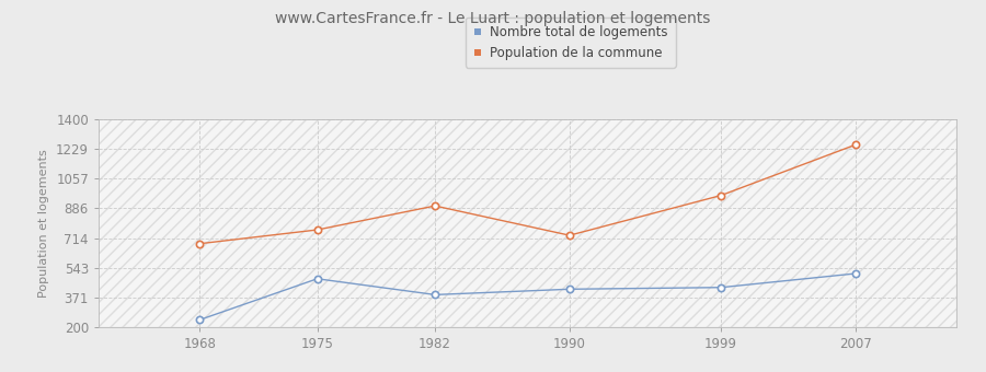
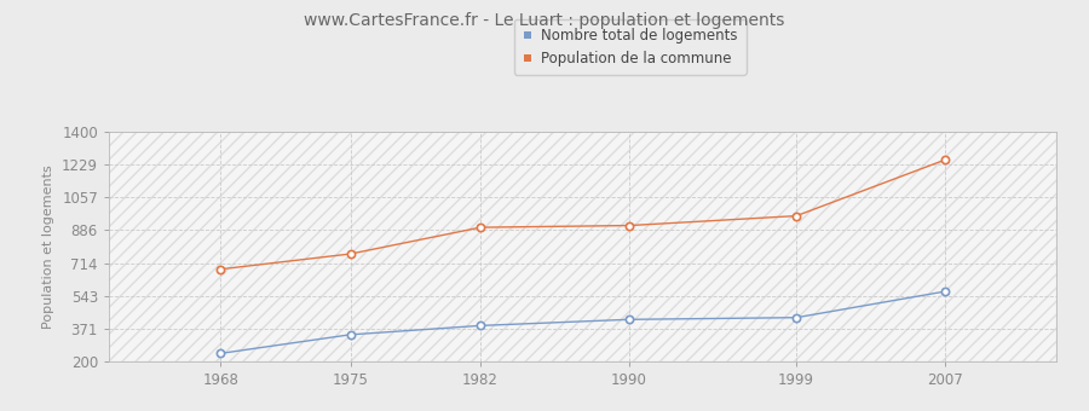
Nombre total de logements/1975: 480 -> 340
Population de la commune/1990: 730 -> 910
Nombre total de logements/2007: 510 -> 570
